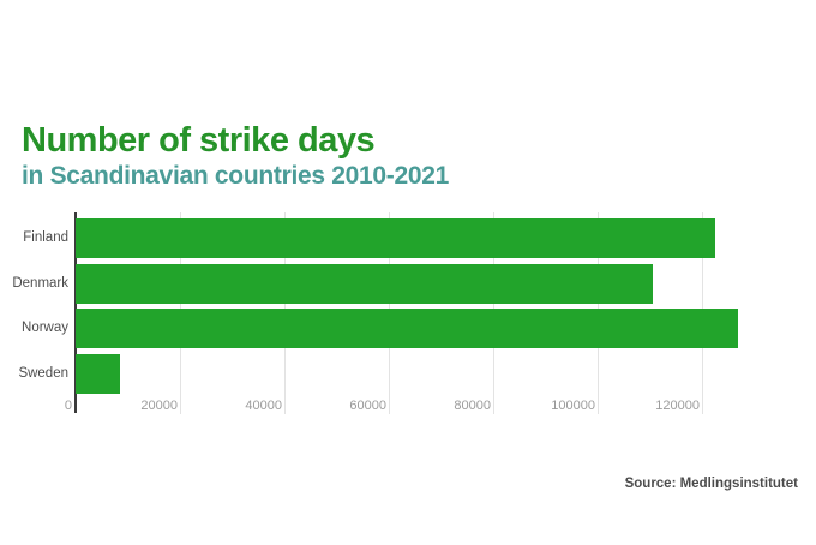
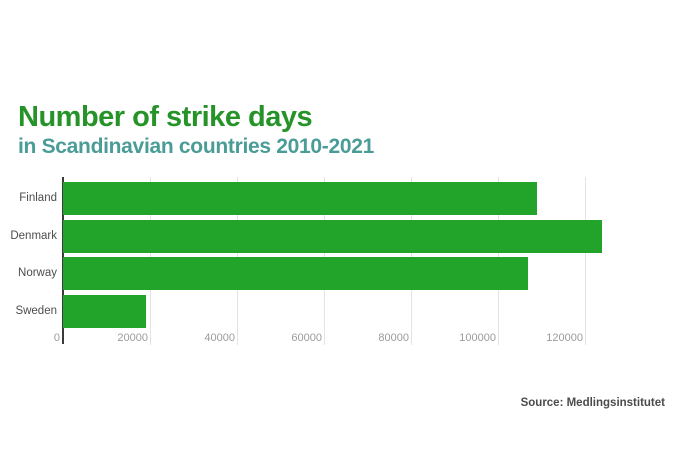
Finland: 122000 -> 109000
Denmark: 110000 -> 124000
Norway: 127000 -> 107000
Sweden: 8000 -> 19000
